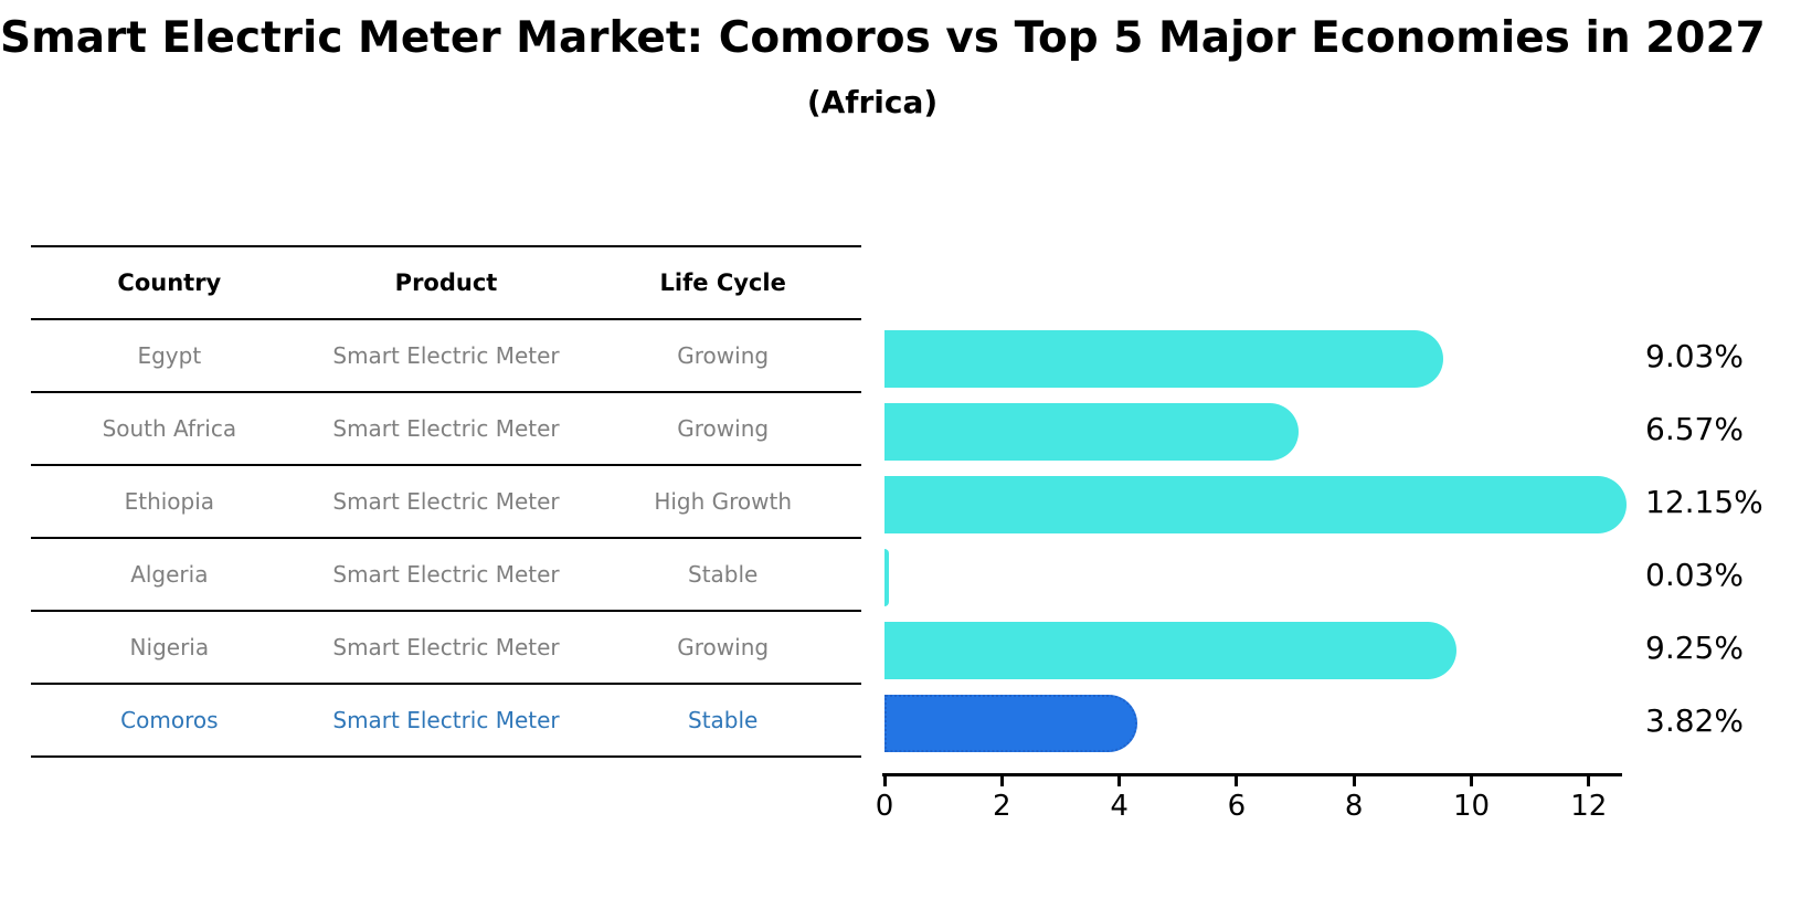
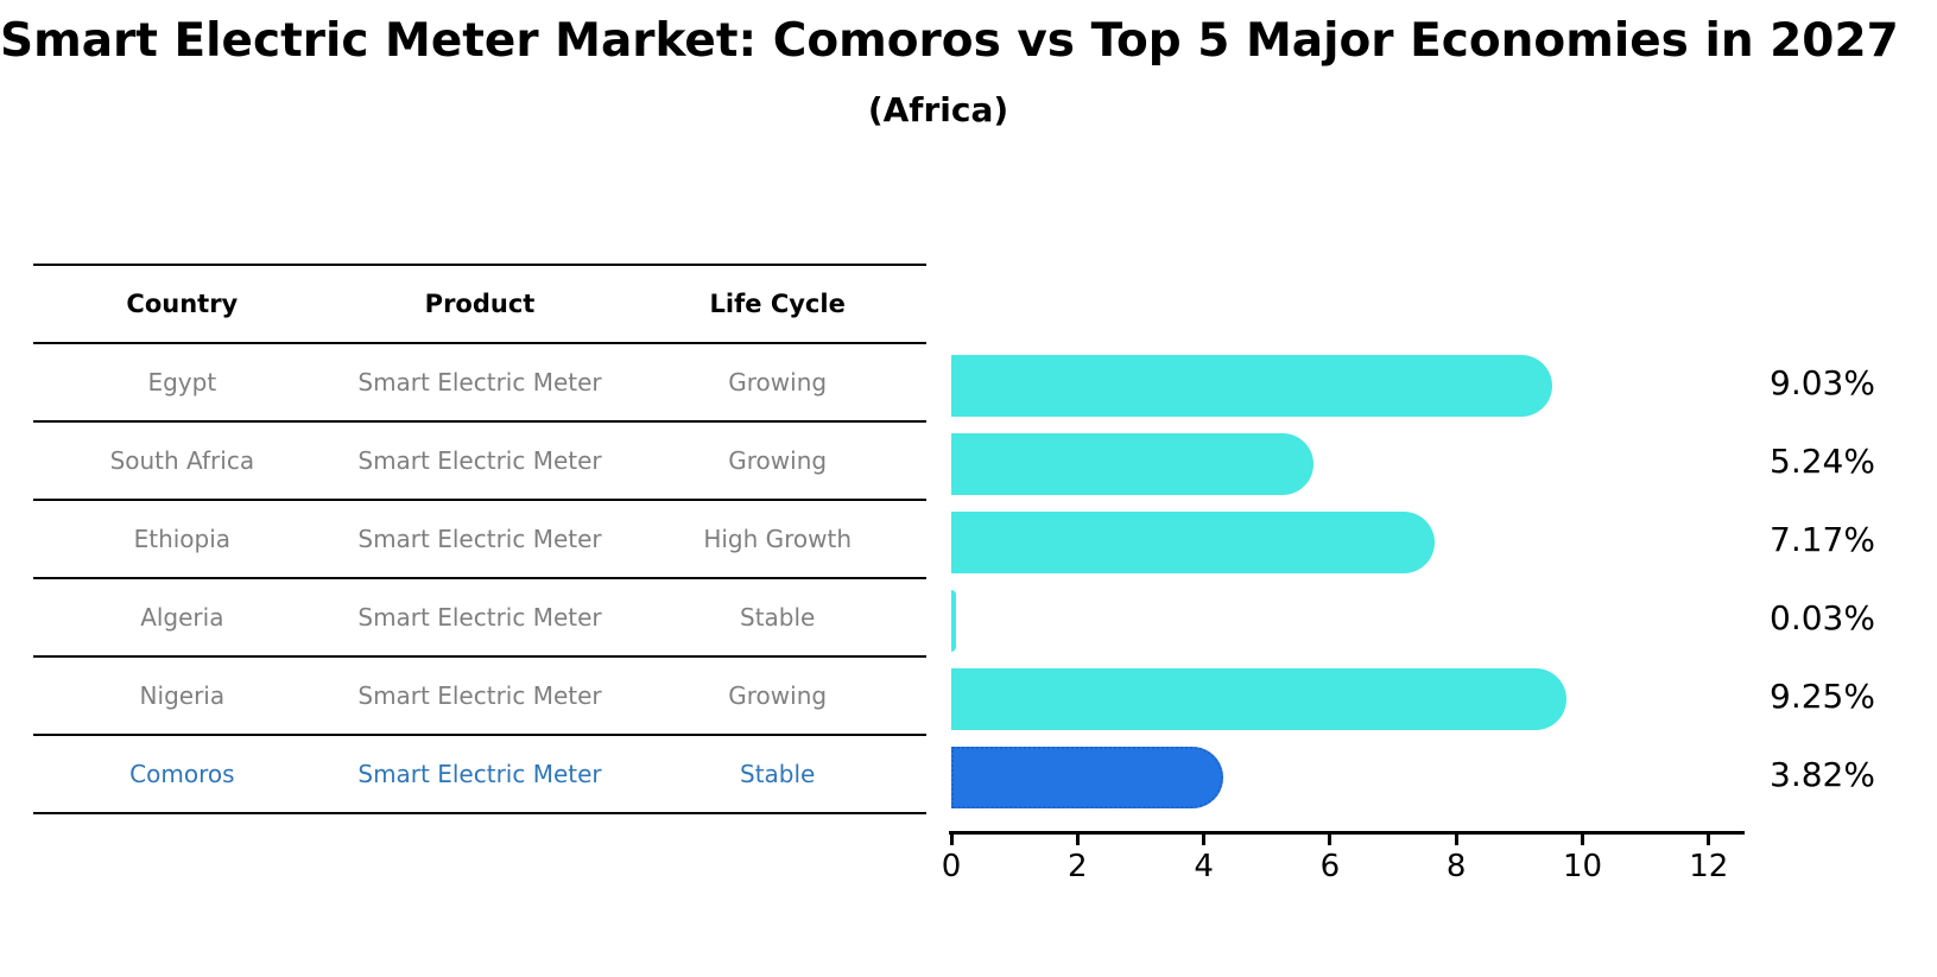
South Africa: 6.57% -> 5.24%
Ethiopia: 12.15% -> 7.17%
